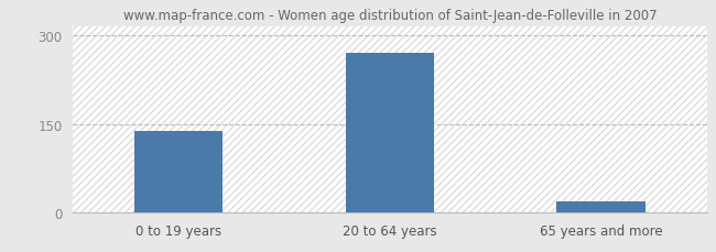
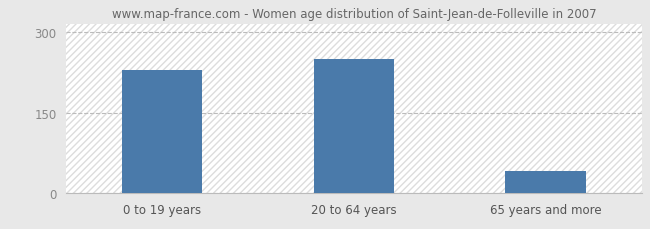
0 to 19 years: 138 -> 230
20 to 64 years: 270 -> 250
65 years and more: 20 -> 42
